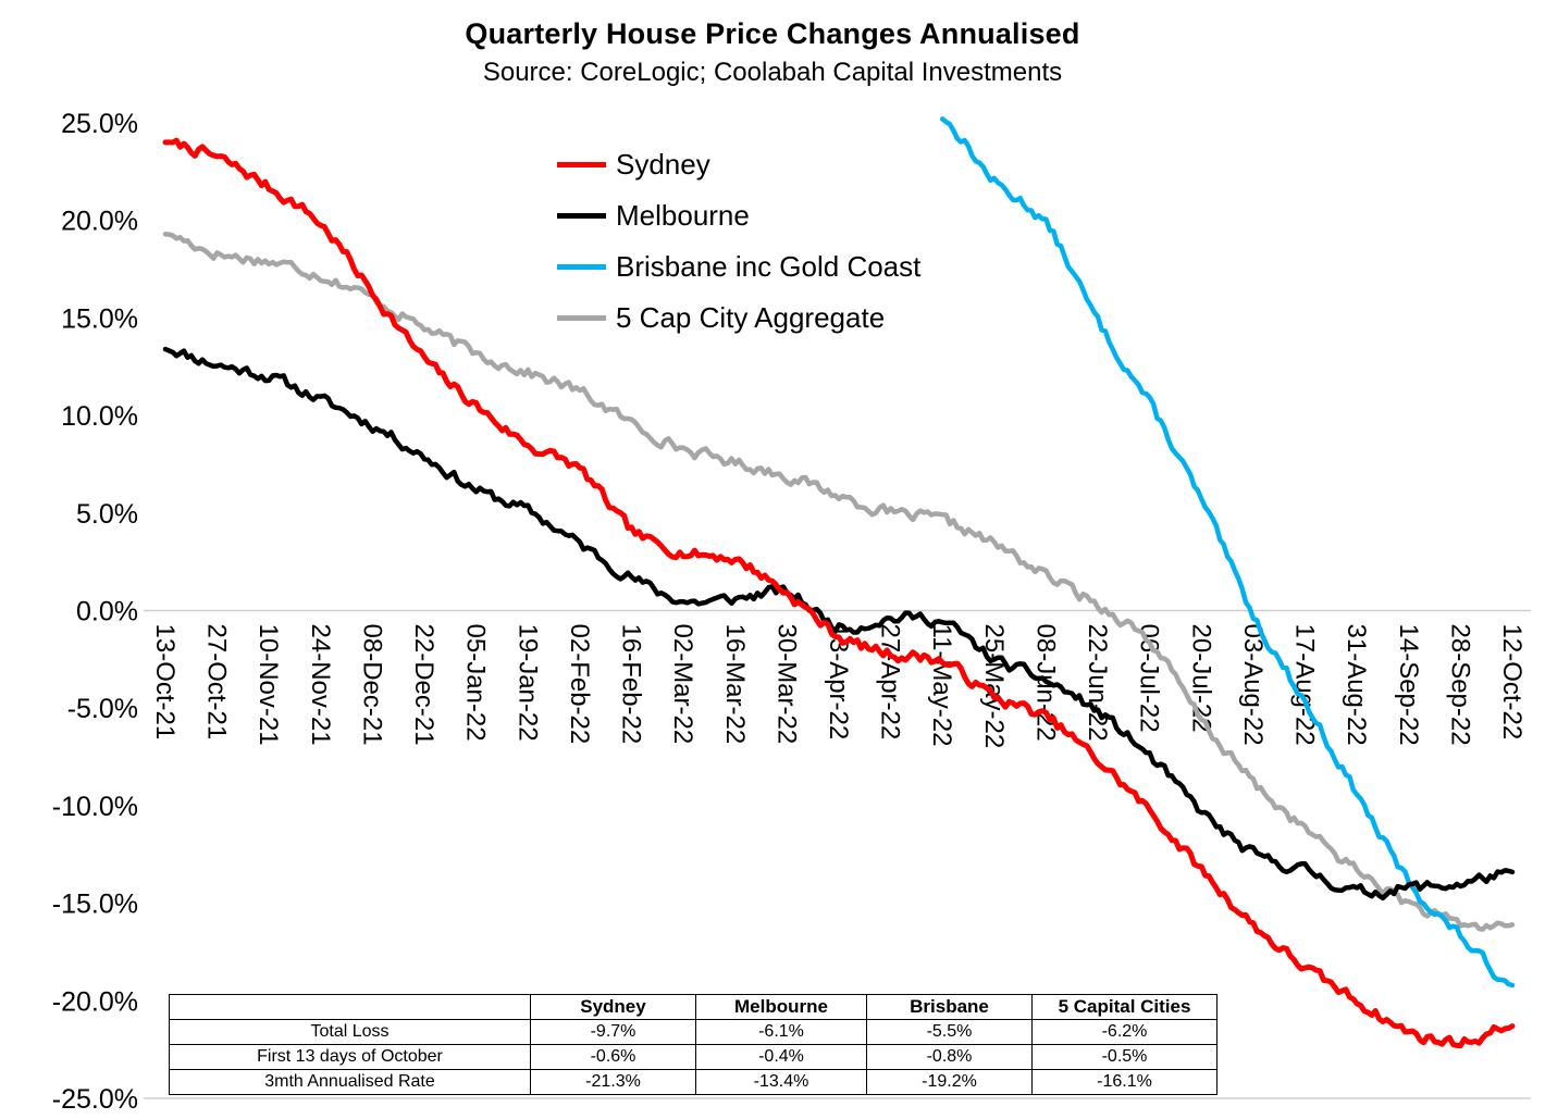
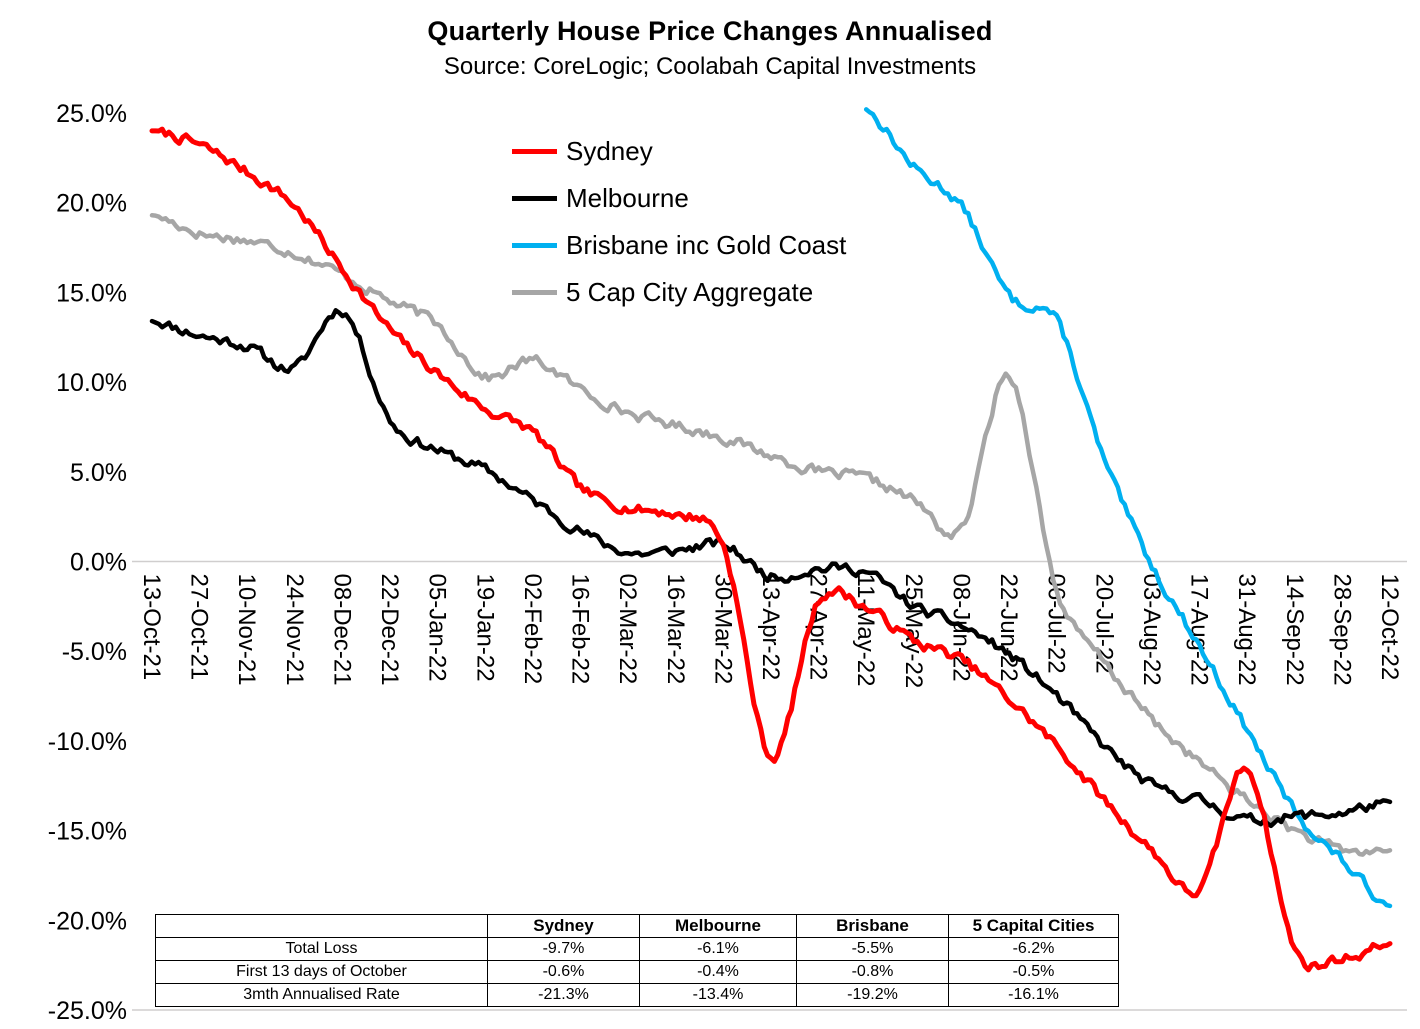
Melbourne/08-Dec-21: 9.5% -> 14.0%
5 Cap City Aggregate/19-Jan-22: 12.2% -> 10.3%
Sydney/13-Apr-22: -1.3% -> -10.9%
5 Cap City Aggregate/22-Jun-22: 0.3% -> 10.4%
Brisbane inc Gold Coast/06-Jul-22: 10.6% -> 13.4%
Sydney/31-Aug-22: -20.0% -> -11.5%
